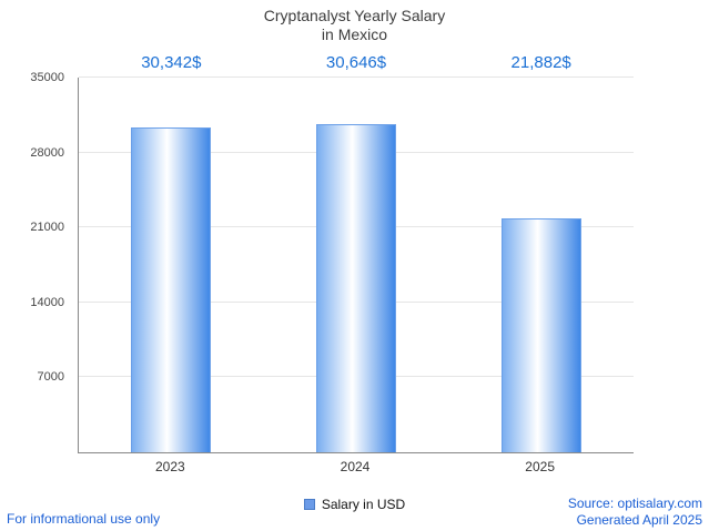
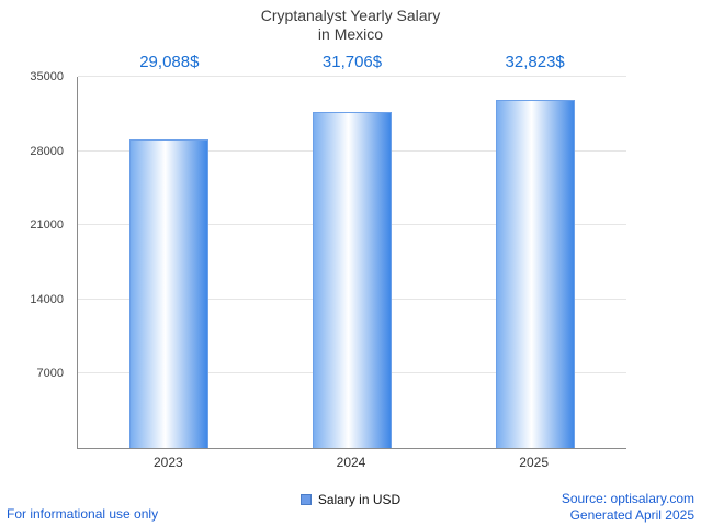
2023: 30,342 -> 29,088
2024: 30,646 -> 31,706
2025: 21,882 -> 32,823
